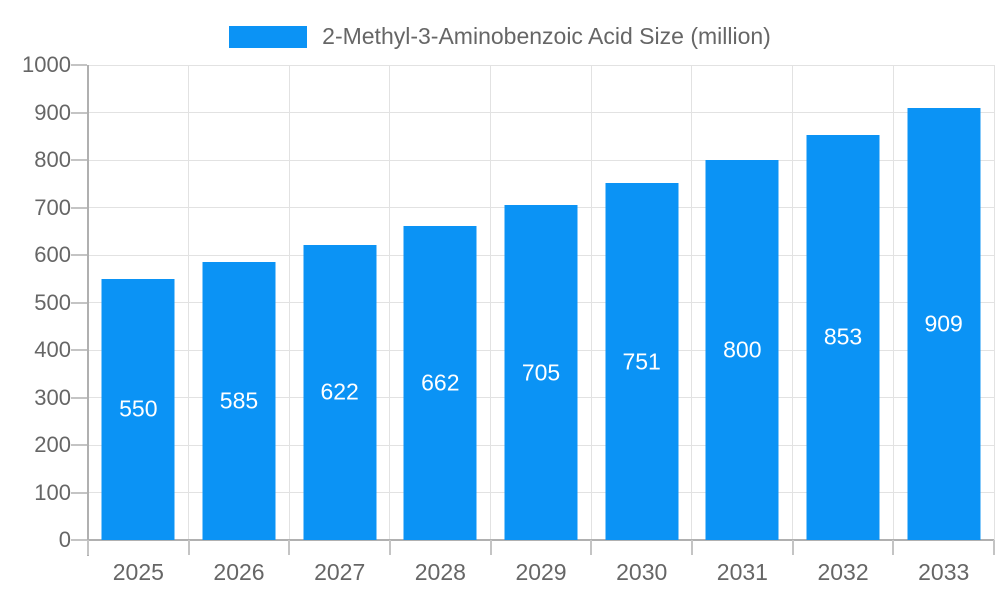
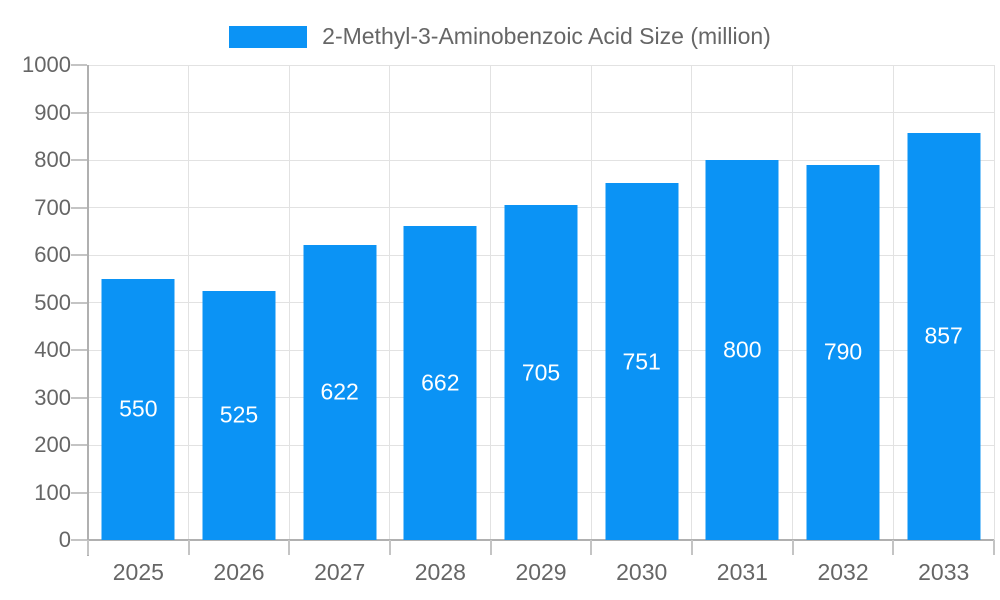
2026: 585 -> 525
2032: 853 -> 790
2033: 909 -> 857
